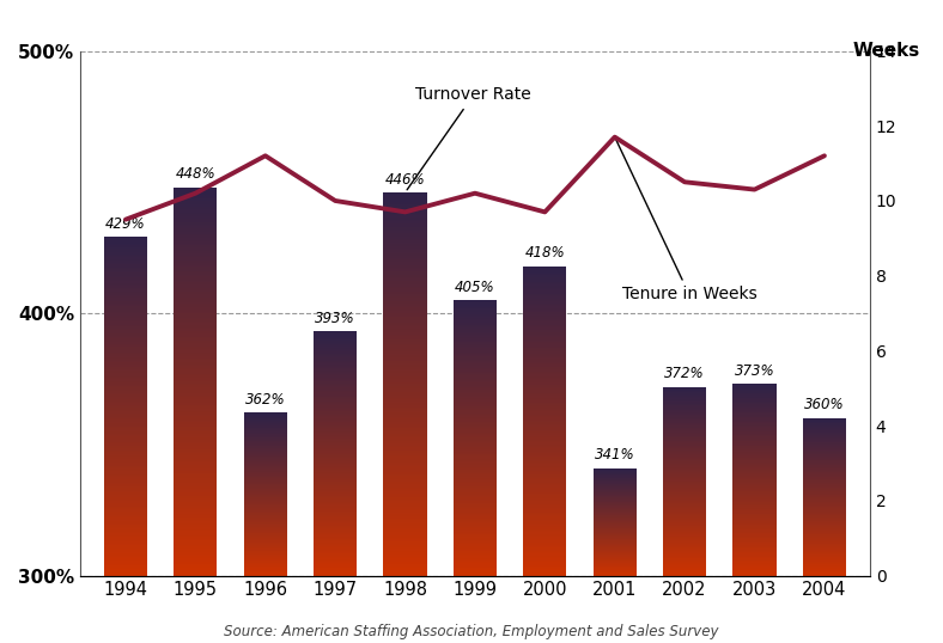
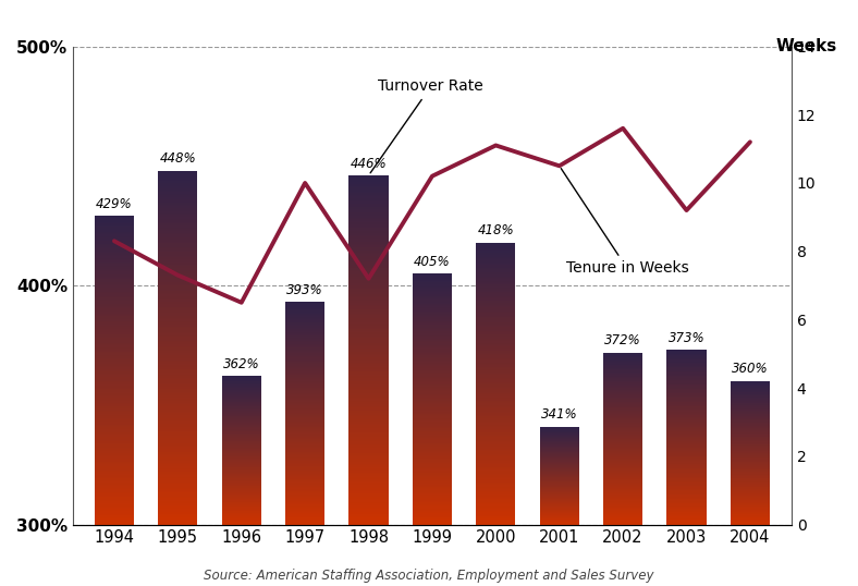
1994: 9.5 -> 8.3
1995: 10.2 -> 7.3
1996: 11.2 -> 6.5
1998: 9.7 -> 7.2
2000: 9.7 -> 11.1
2001: 11.7 -> 10.5
2002: 10.5 -> 11.6
2003: 10.3 -> 9.2
